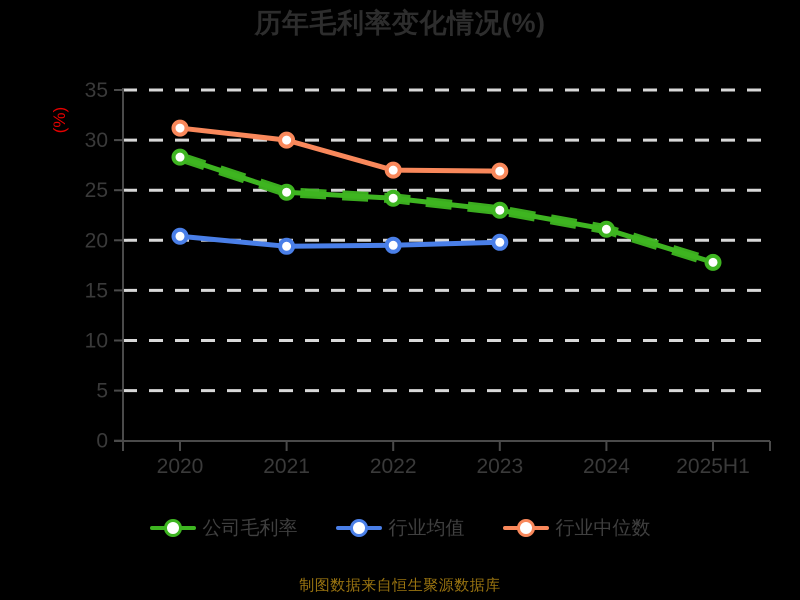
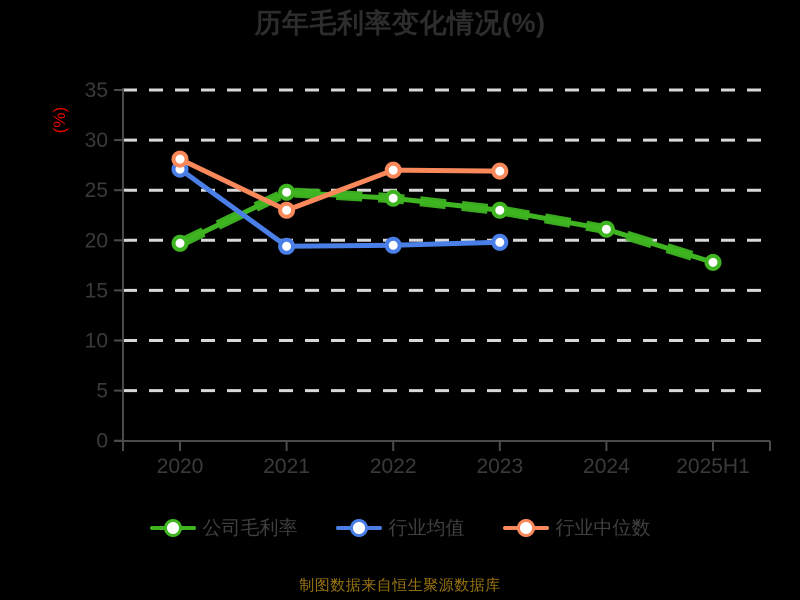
公司毛利率/2020: 28.3 -> 19.7
行业均值/2020: 20.4 -> 27.1
行业中位数/2020: 31.2 -> 28.1
行业中位数/2021: 30.0 -> 23.0
